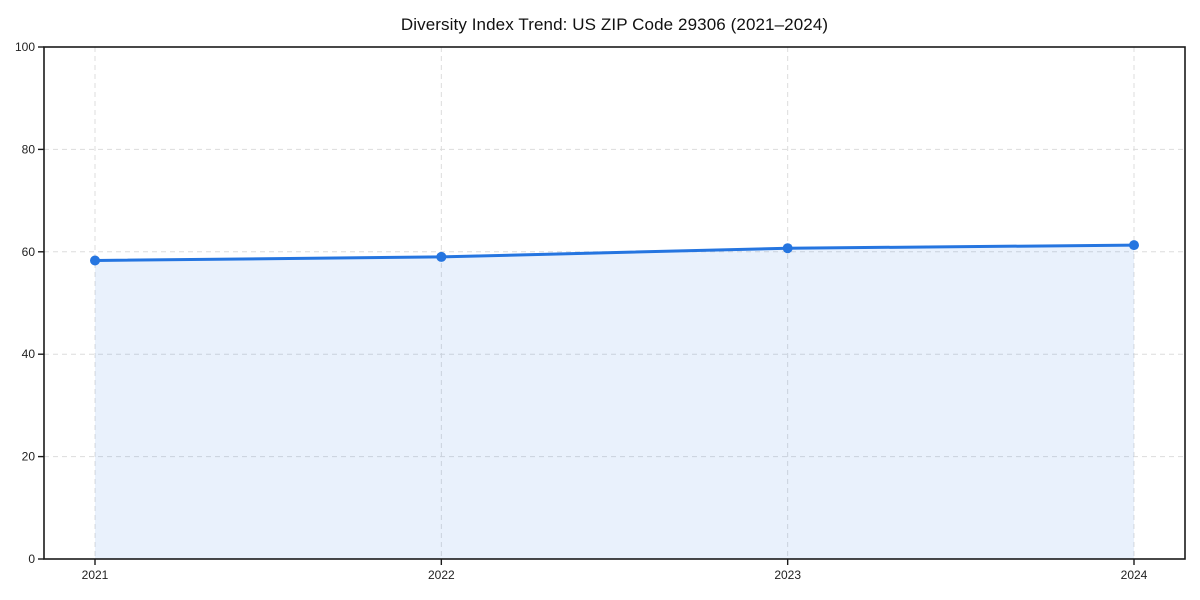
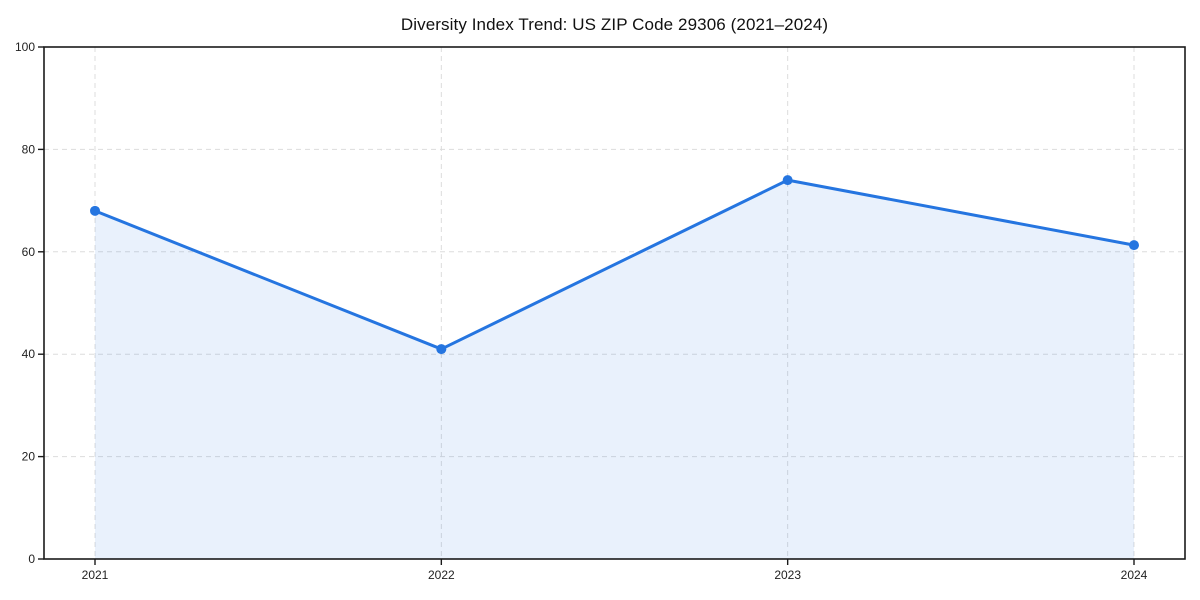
2021: 58 -> 68
2022: 59 -> 41
2023: 61 -> 74
